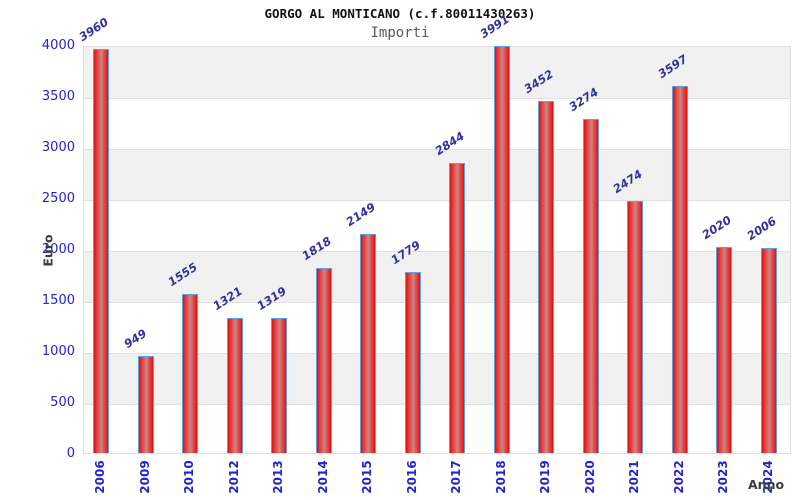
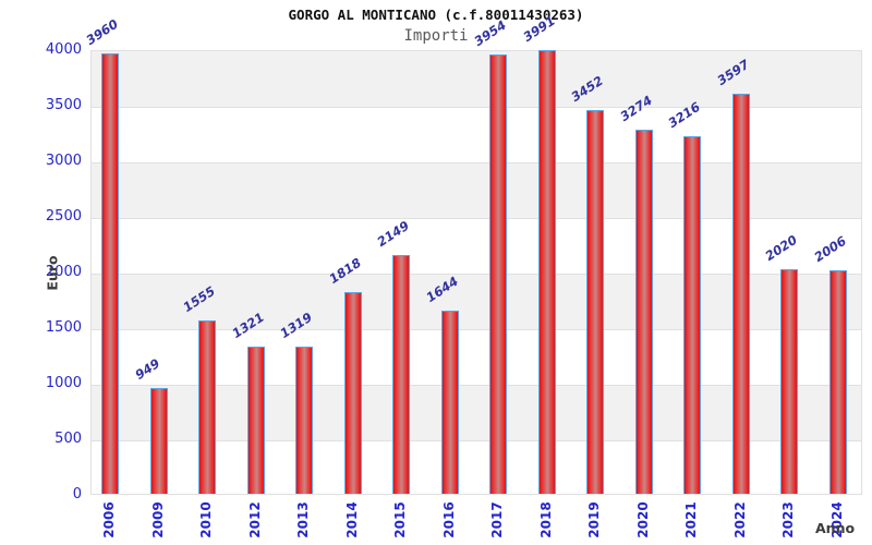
2016: 1779 -> 1644
2017: 2844 -> 3954
2021: 2474 -> 3216
